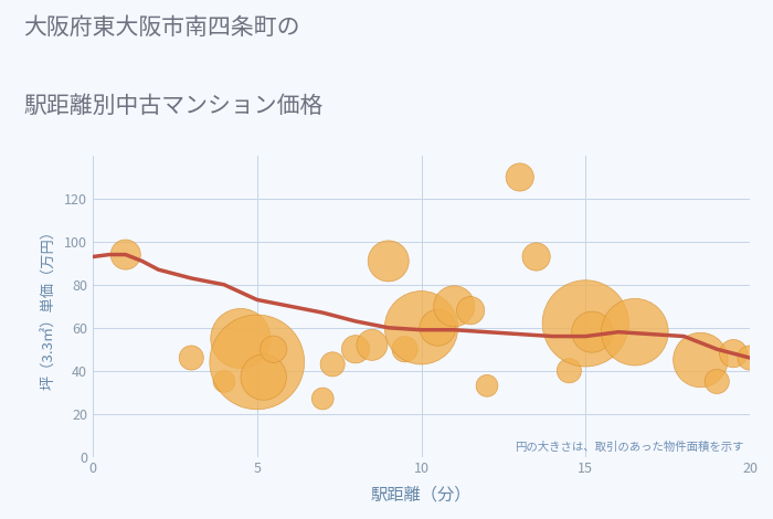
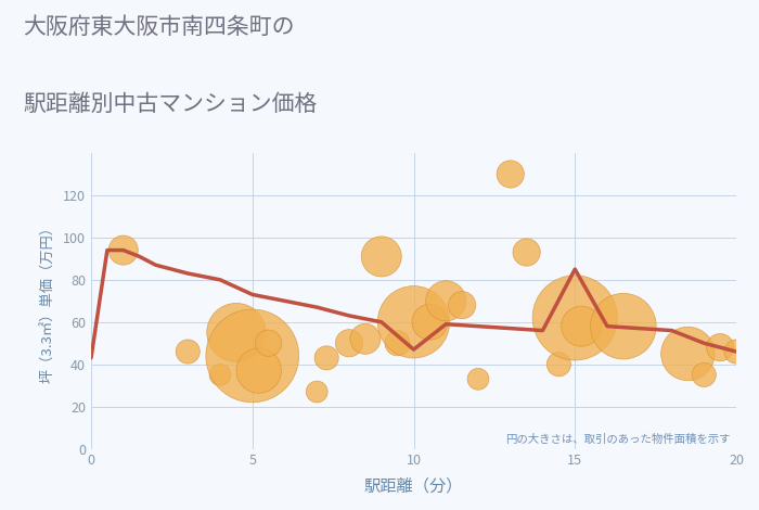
0: 93 -> 43
10: 59 -> 47
15: 56 -> 85
